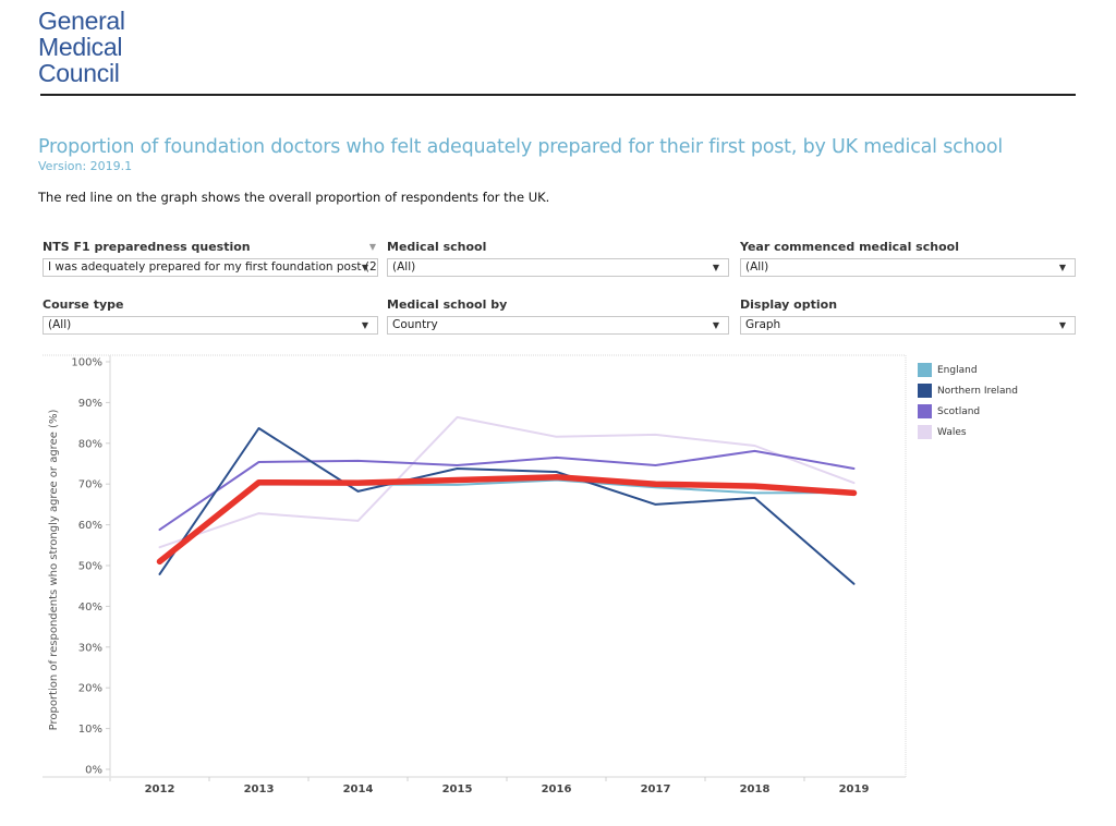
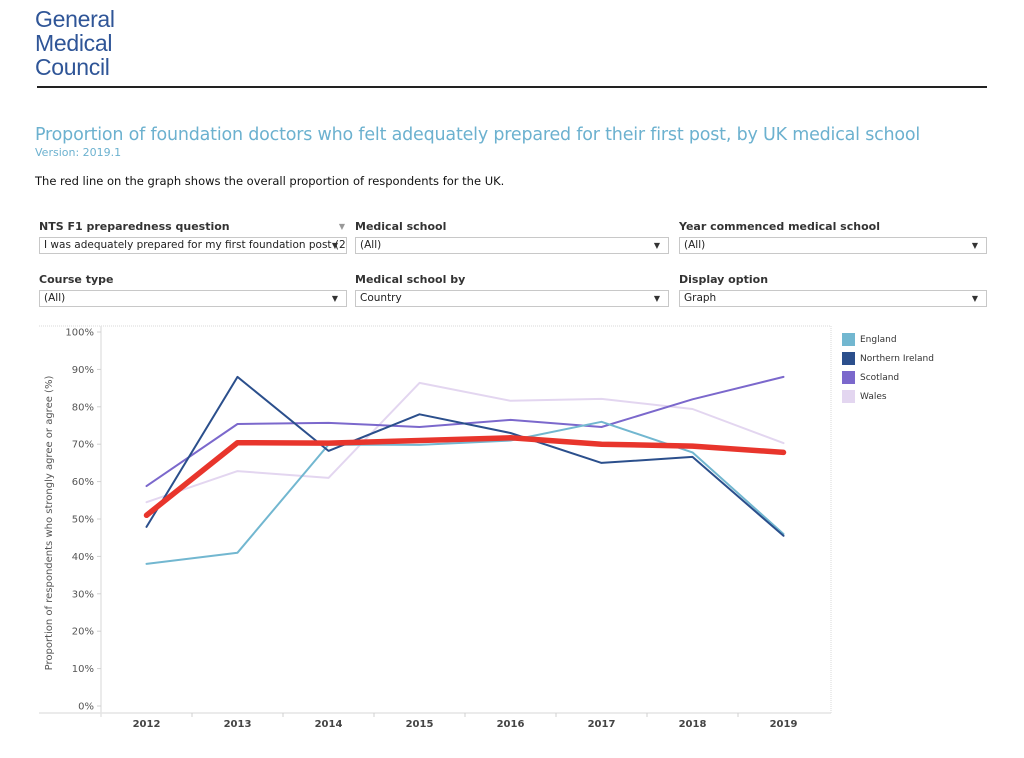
England/2012: 50% -> 38%
England/2013: 70% -> 41%
Northern Ireland/2013: 84% -> 88%
Northern Ireland/2015: 74% -> 78%
England/2017: 69% -> 76%
Scotland/2018: 78% -> 82%
Scotland/2019: 74% -> 88%
England/2019: 68% -> 46%
